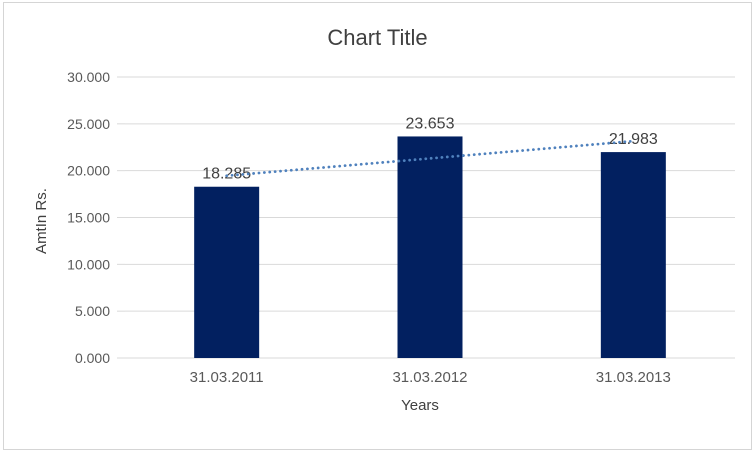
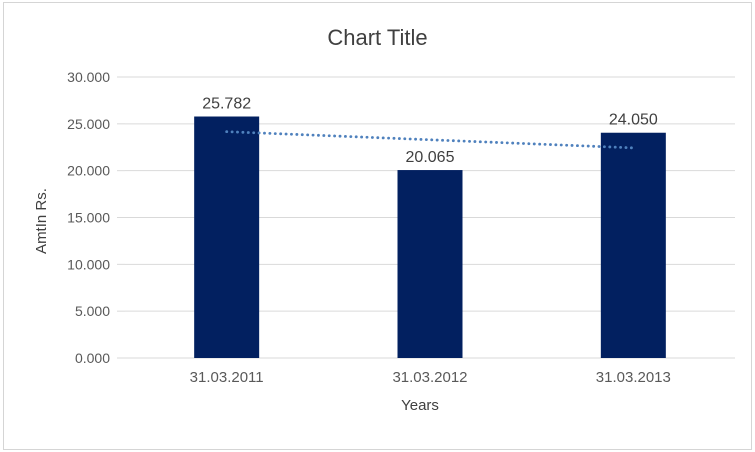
31.03.2011: 18.285 -> 25.782
31.03.2012: 23.653 -> 20.065
31.03.2013: 21.983 -> 24.050
